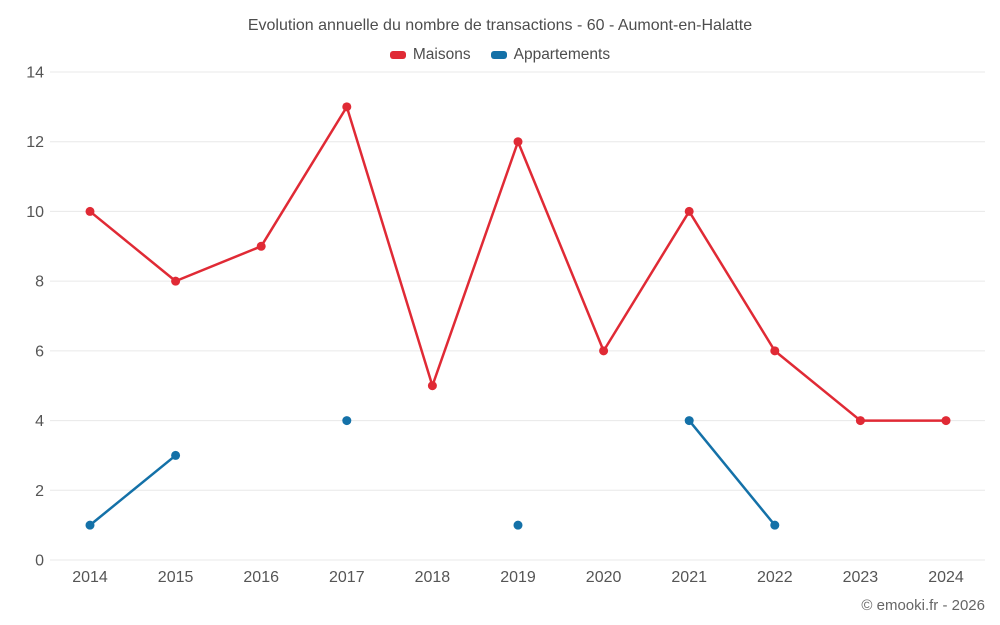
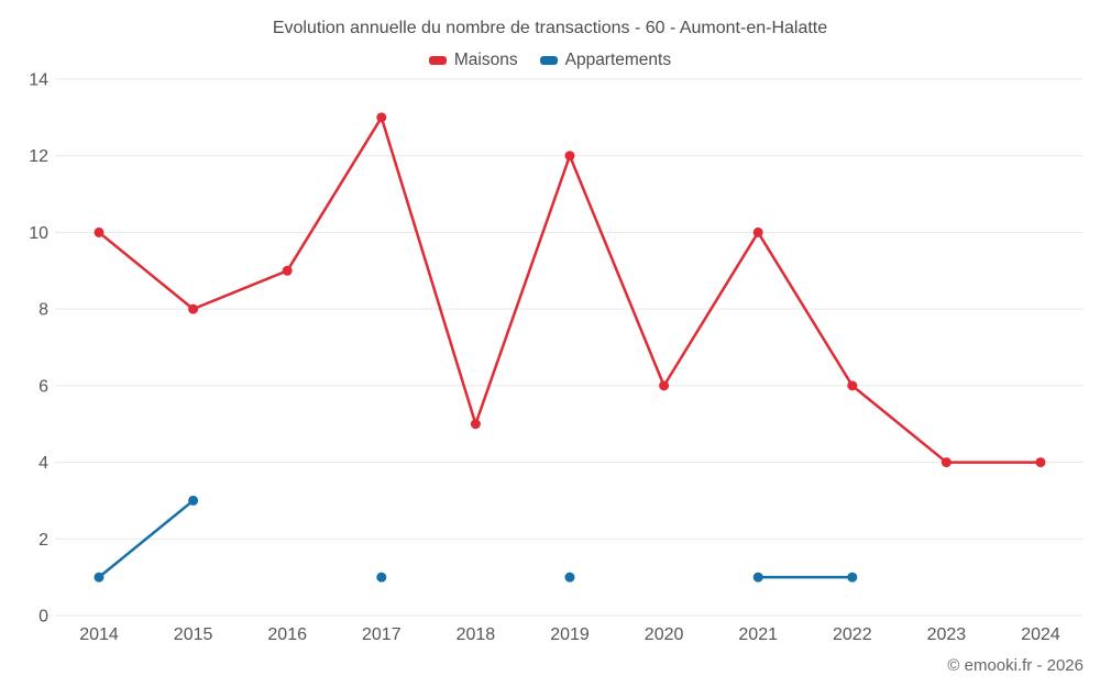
Appartements/2017: 4 -> 1
Appartements/2021: 4 -> 1
